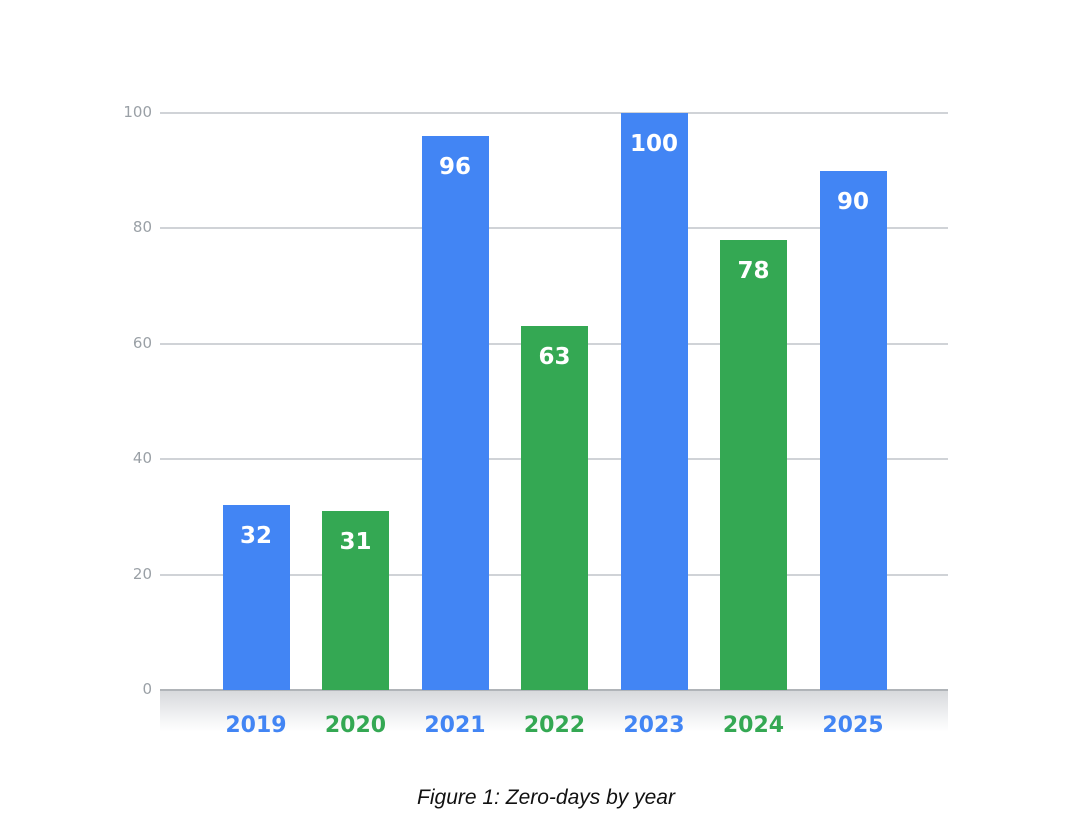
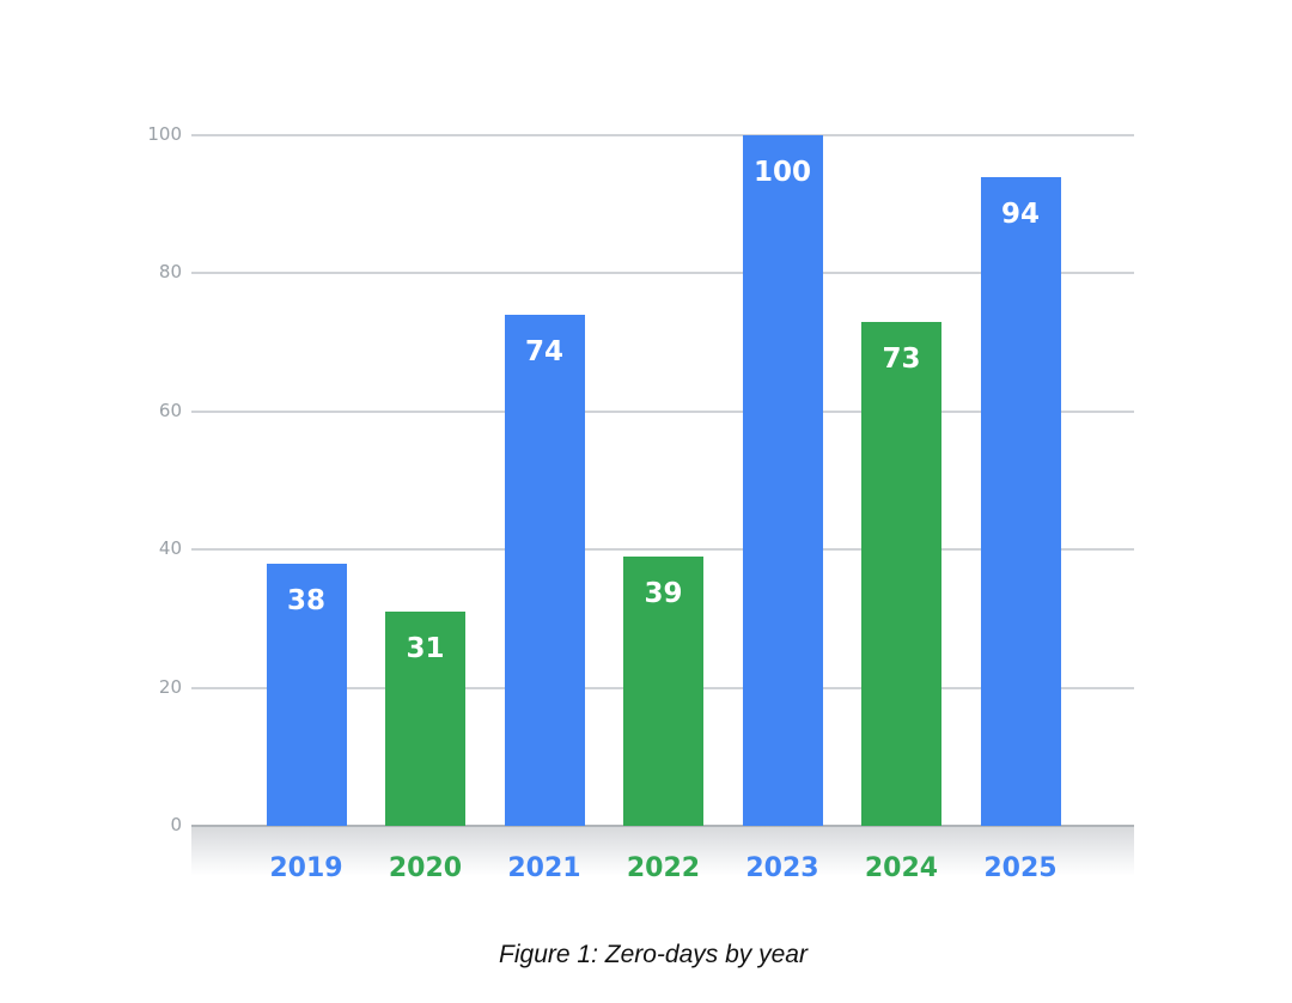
2019: 32 -> 38
2021: 96 -> 74
2022: 63 -> 39
2024: 78 -> 73
2025: 90 -> 94
